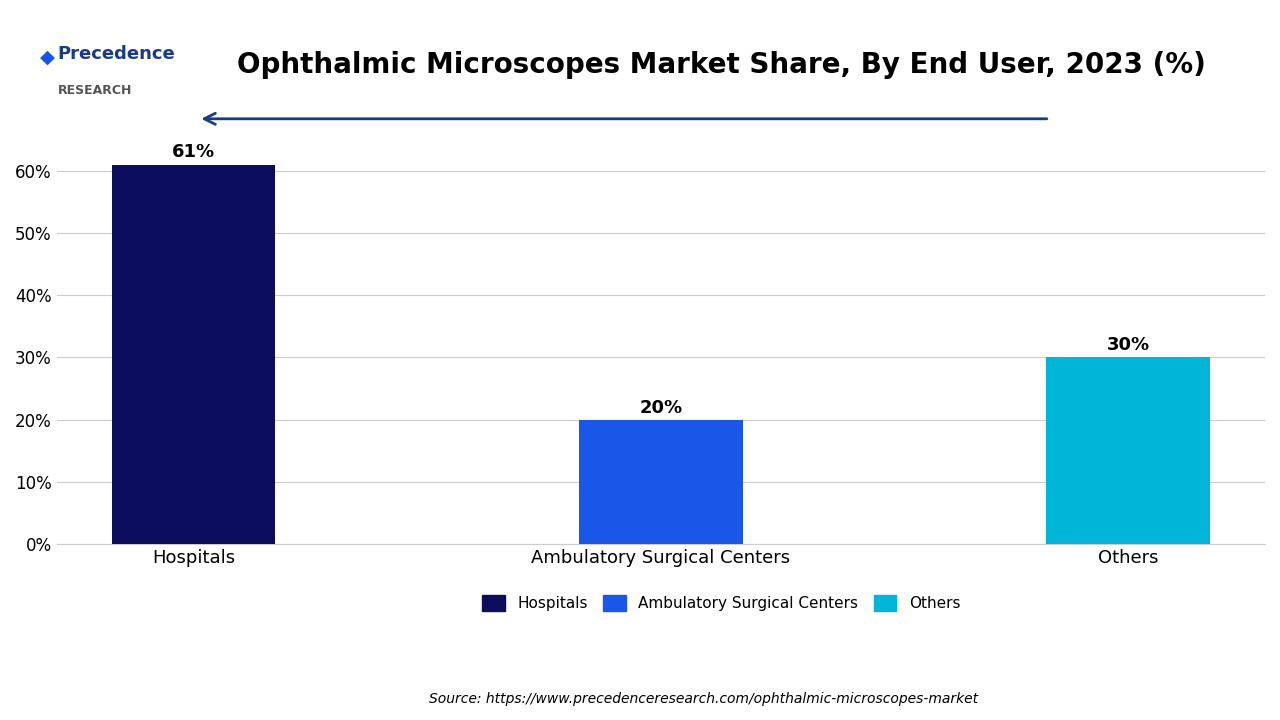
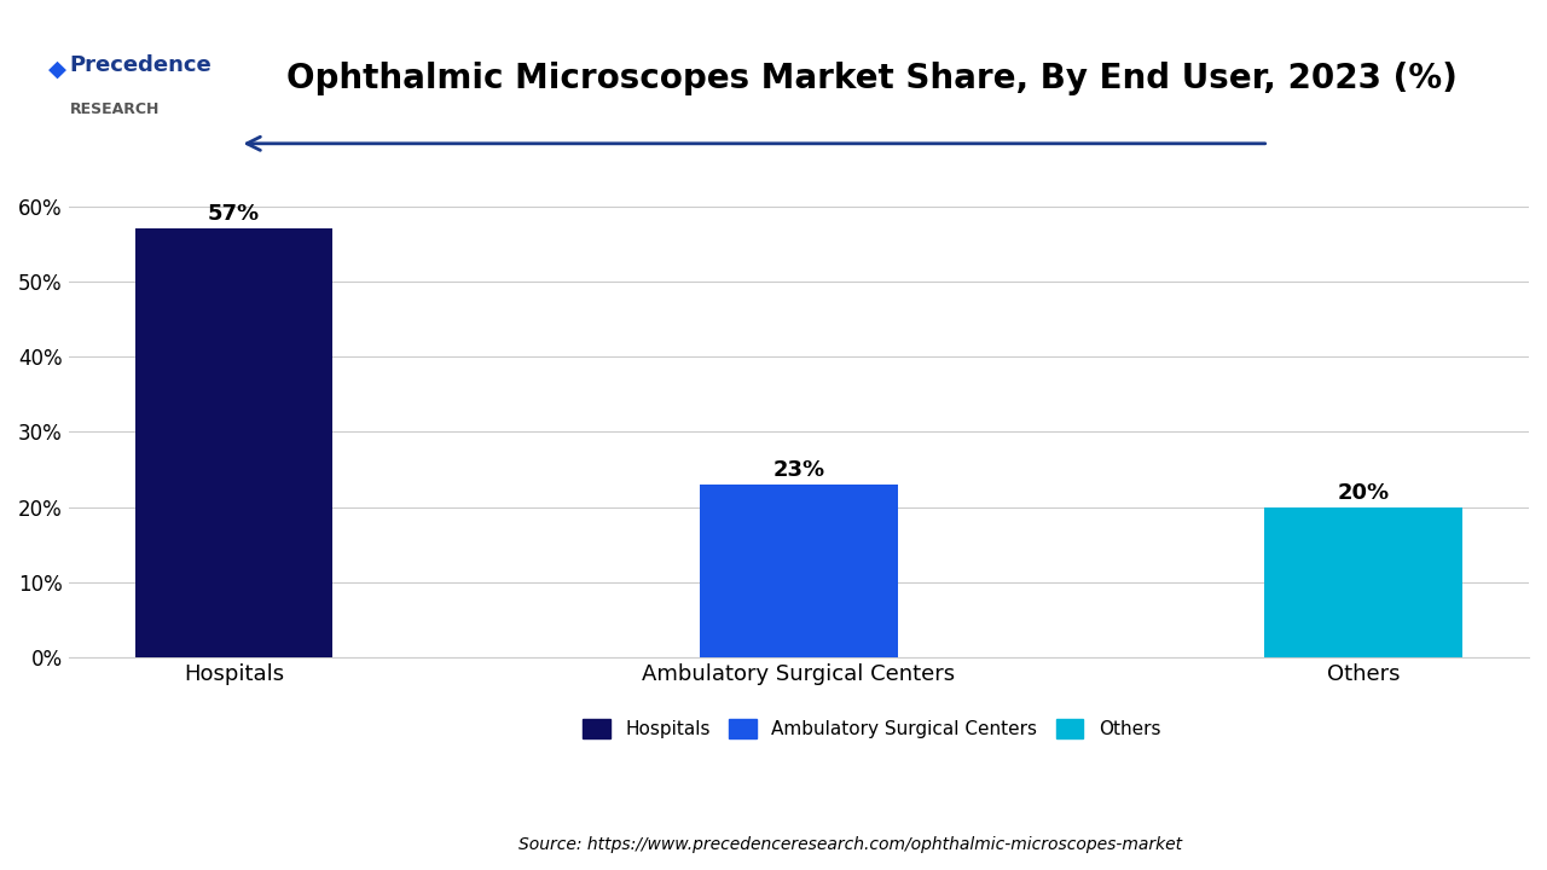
Hospitals: 61% -> 57%
Ambulatory Surgical Centers: 20% -> 23%
Others: 30% -> 20%
